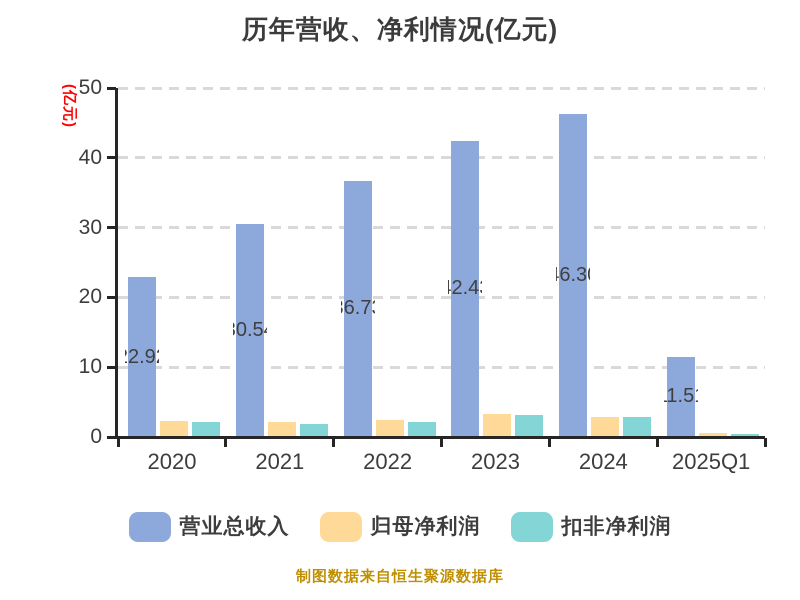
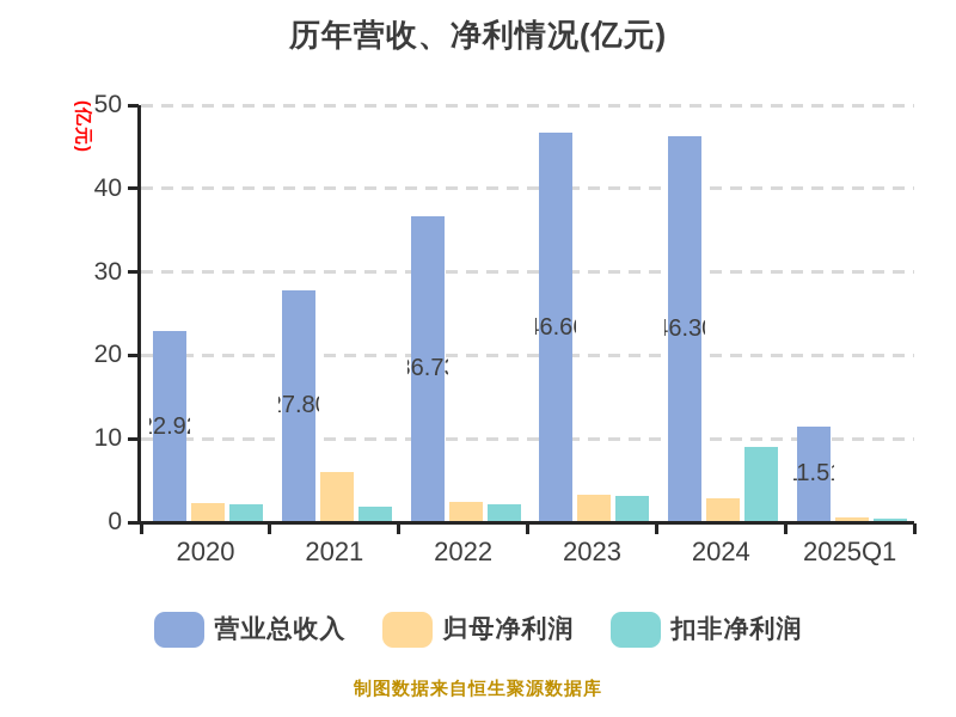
营业总收入/2021: 30.54 -> 27.80
归母净利润/2021: 2 -> 6
营业总收入/2023: 42.43 -> 46.66
扣非净利润/2024: 3 -> 9
